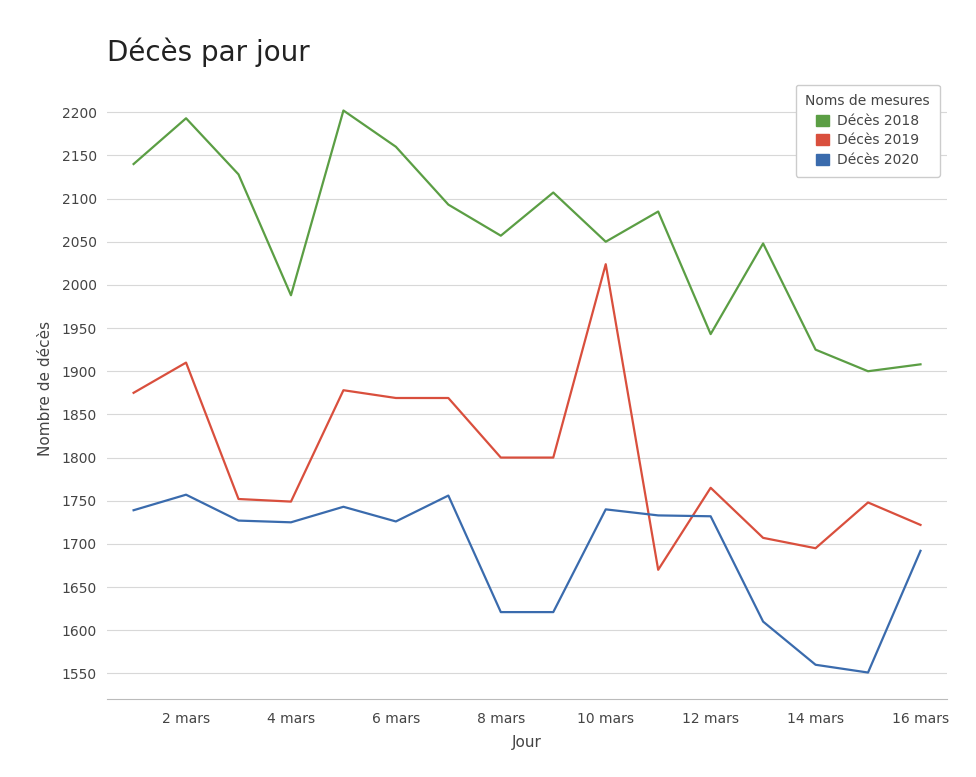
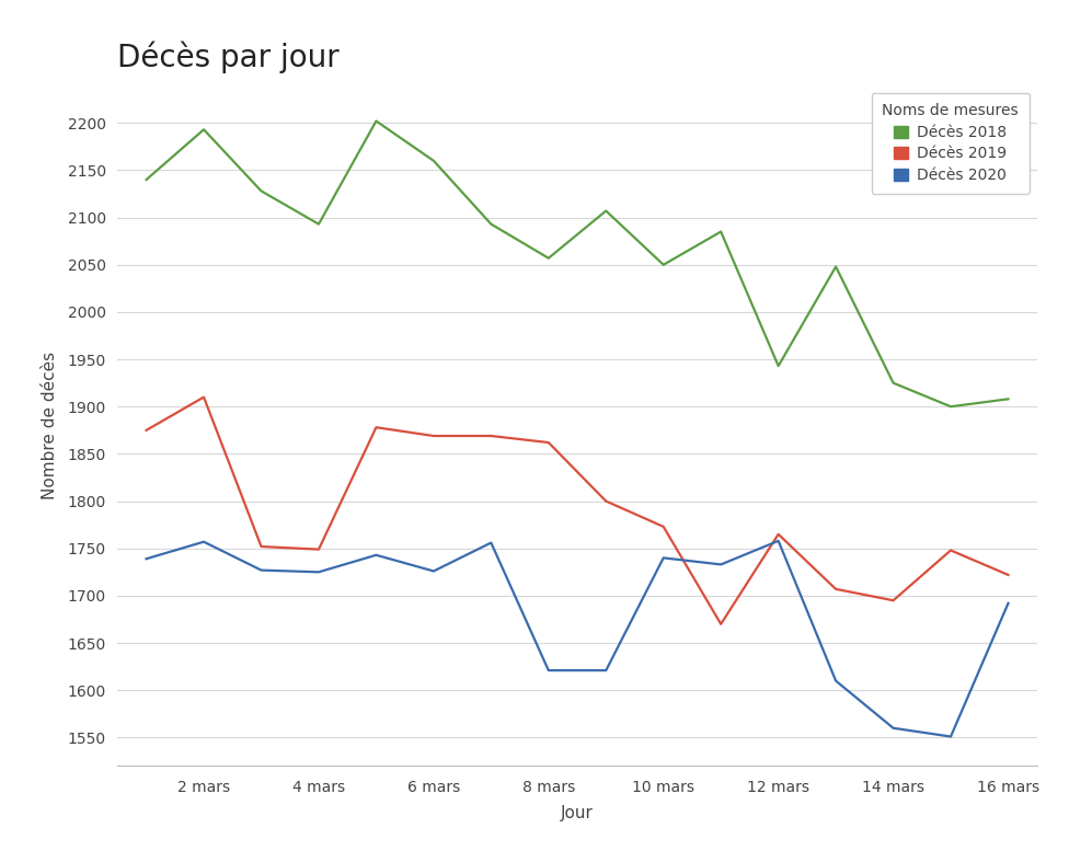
Décès 2018/4 mars: 1988 -> 2093
Décès 2019/8 mars: 1800 -> 1862
Décès 2019/10 mars: 2024 -> 1773
Décès 2020/12 mars: 1732 -> 1758
